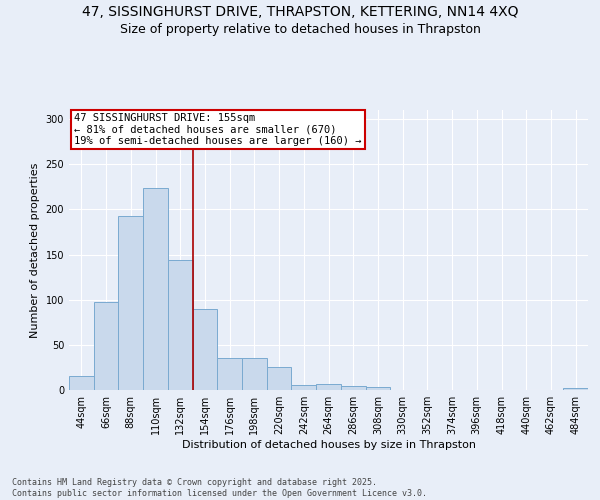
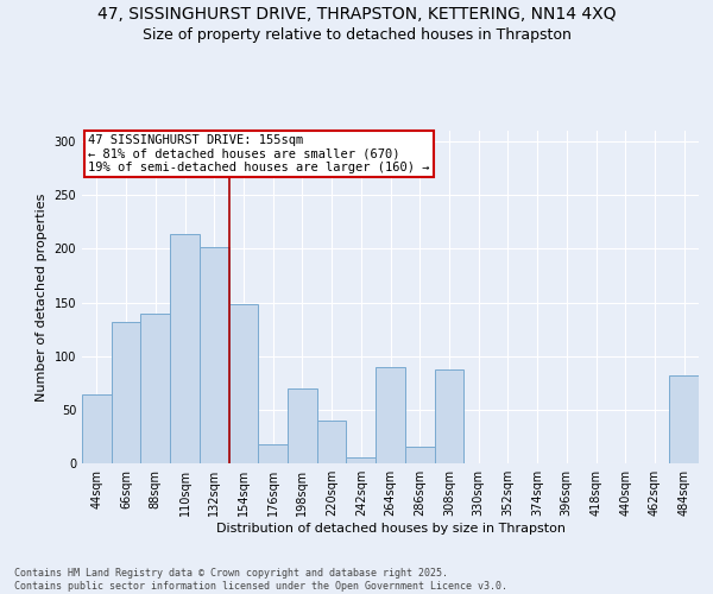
44sqm: 16 -> 64
66sqm: 97 -> 132
88sqm: 193 -> 140
110sqm: 224 -> 214
132sqm: 144 -> 202
154sqm: 90 -> 148
176sqm: 35 -> 18
198sqm: 35 -> 70
220sqm: 25 -> 40
264sqm: 7 -> 90
286sqm: 4 -> 16
308sqm: 3 -> 88
484sqm: 2 -> 82
